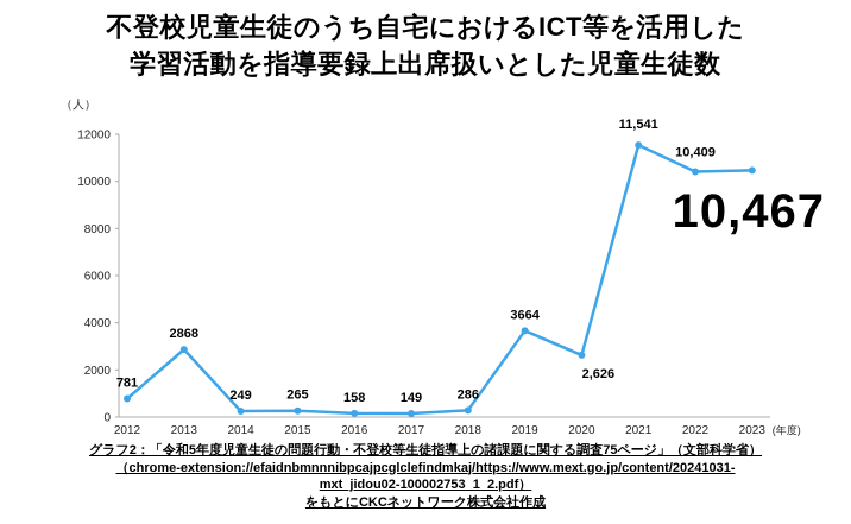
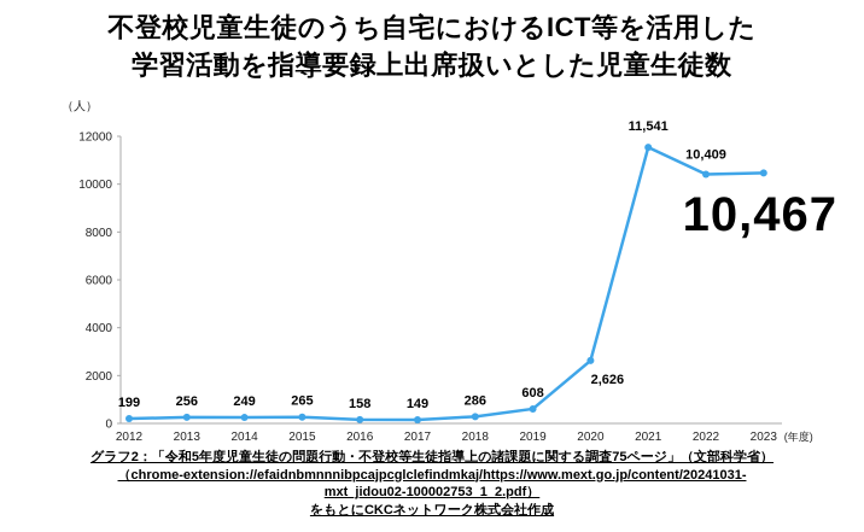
2012: 781 -> 199
2013: 2868 -> 256
2019: 3664 -> 608
